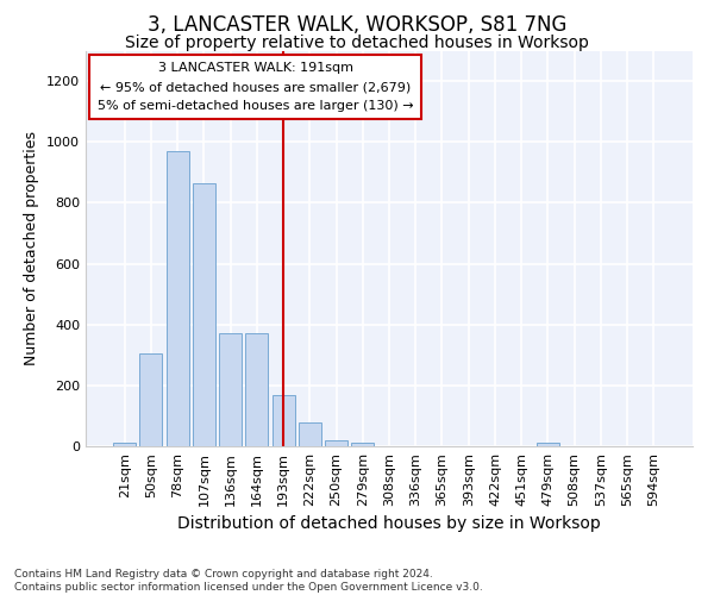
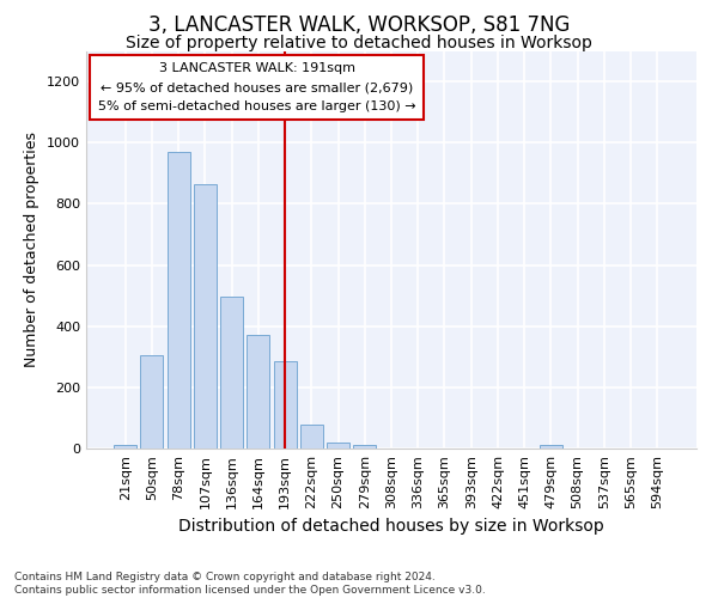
136sqm: 370 -> 495
193sqm: 170 -> 285
